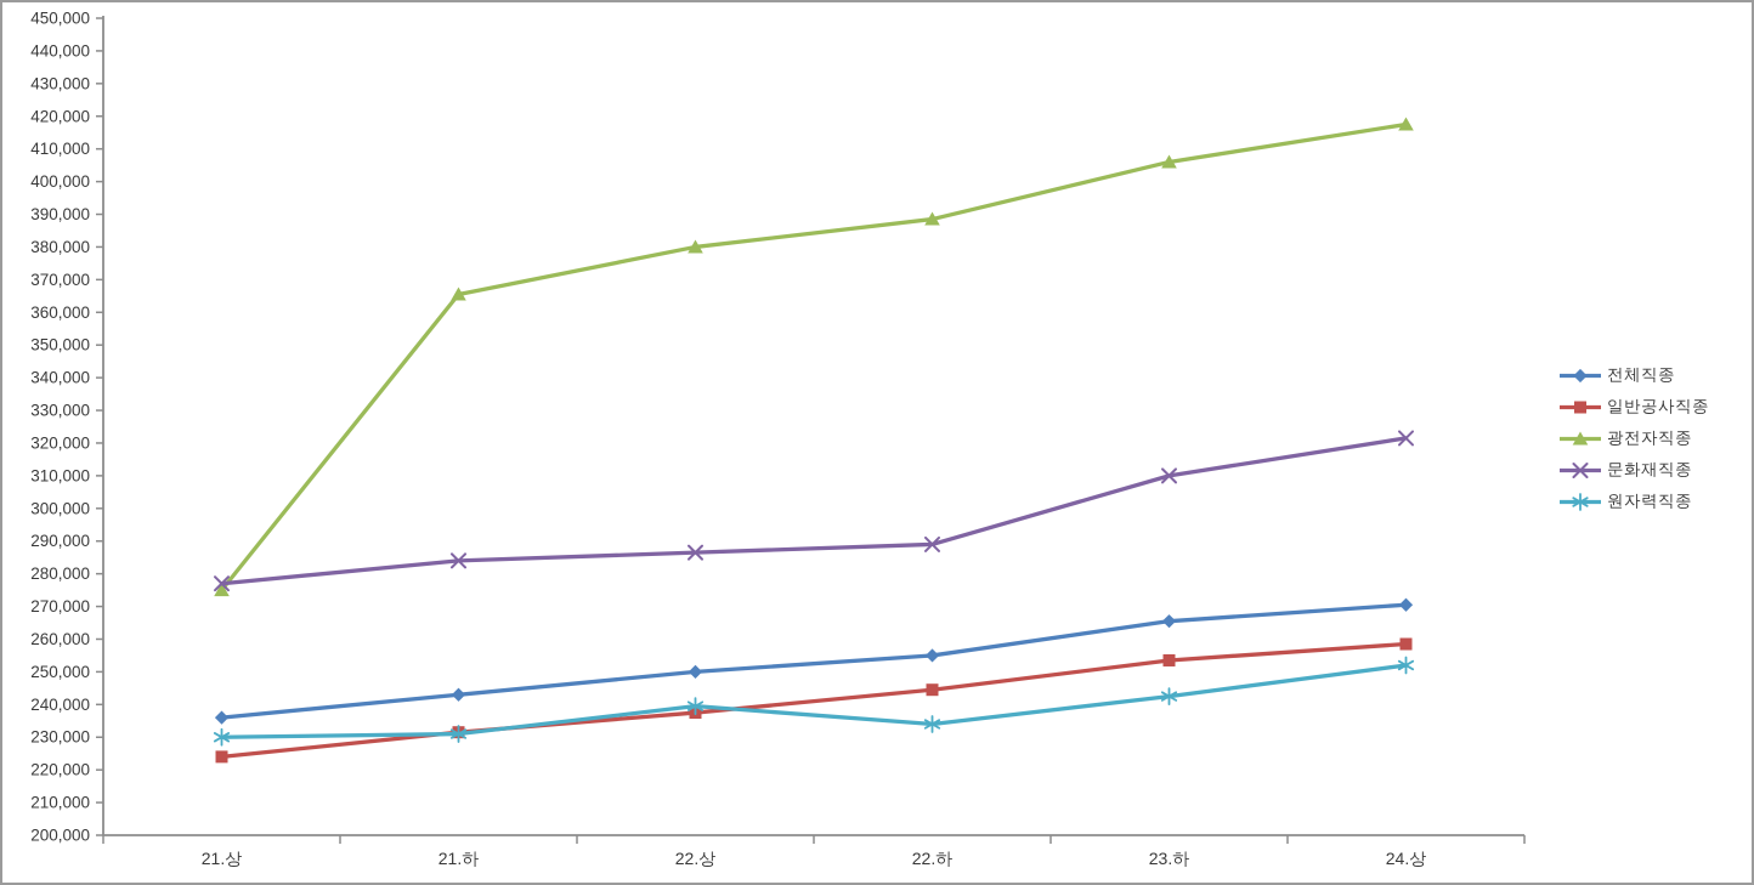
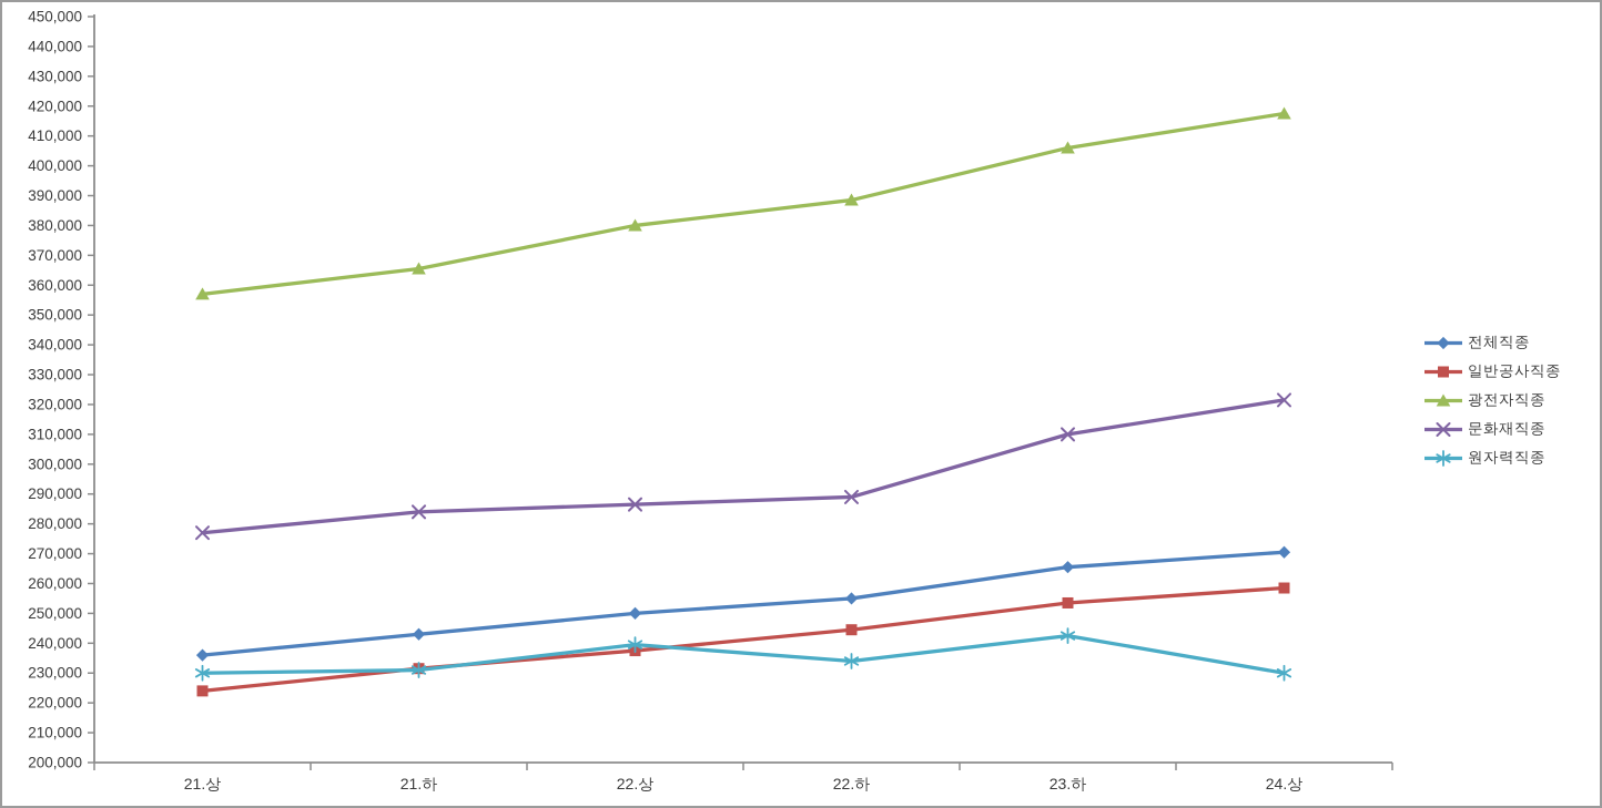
광전자직종/21.상: 275000 -> 357000
원자력직종/24.상: 252000 -> 230000
